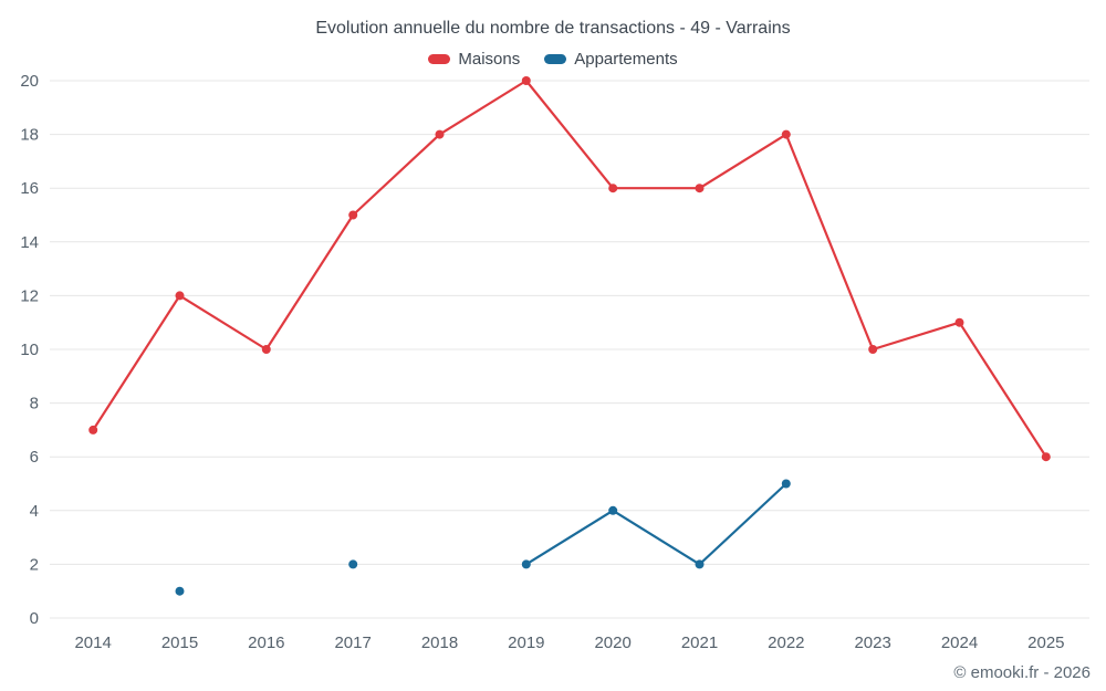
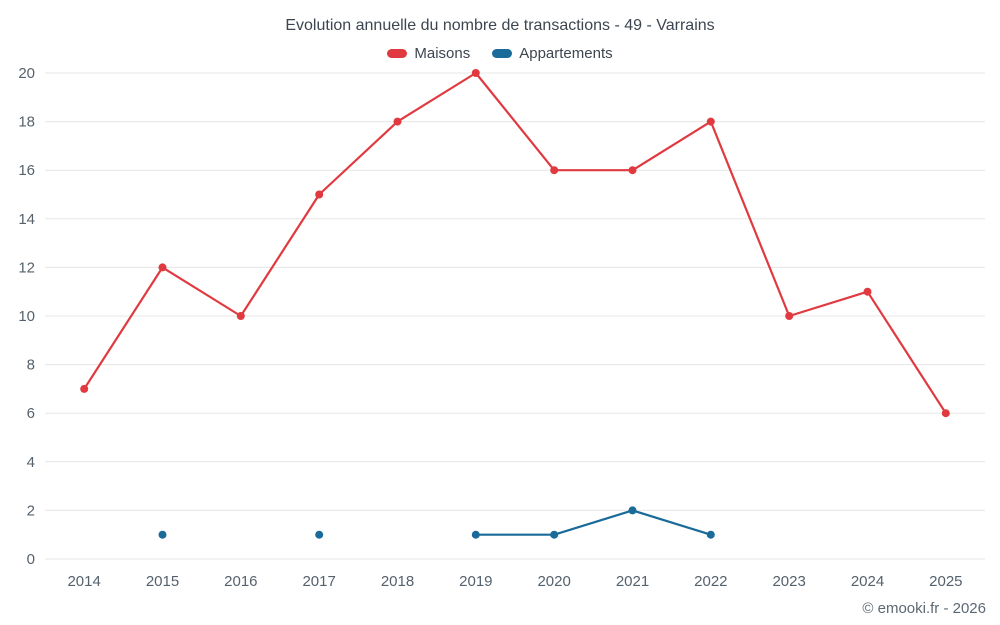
Appartements/2017: 2 -> 1
Appartements/2019: 2 -> 1
Appartements/2020: 4 -> 1
Appartements/2022: 5 -> 1
